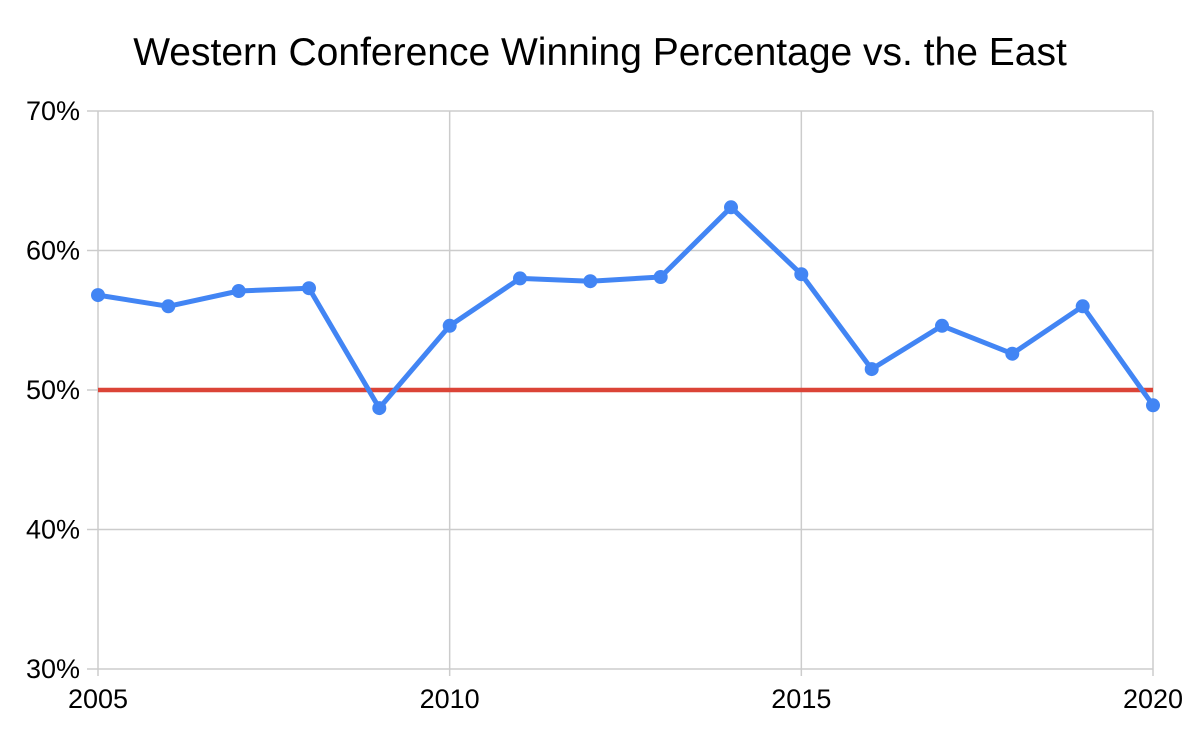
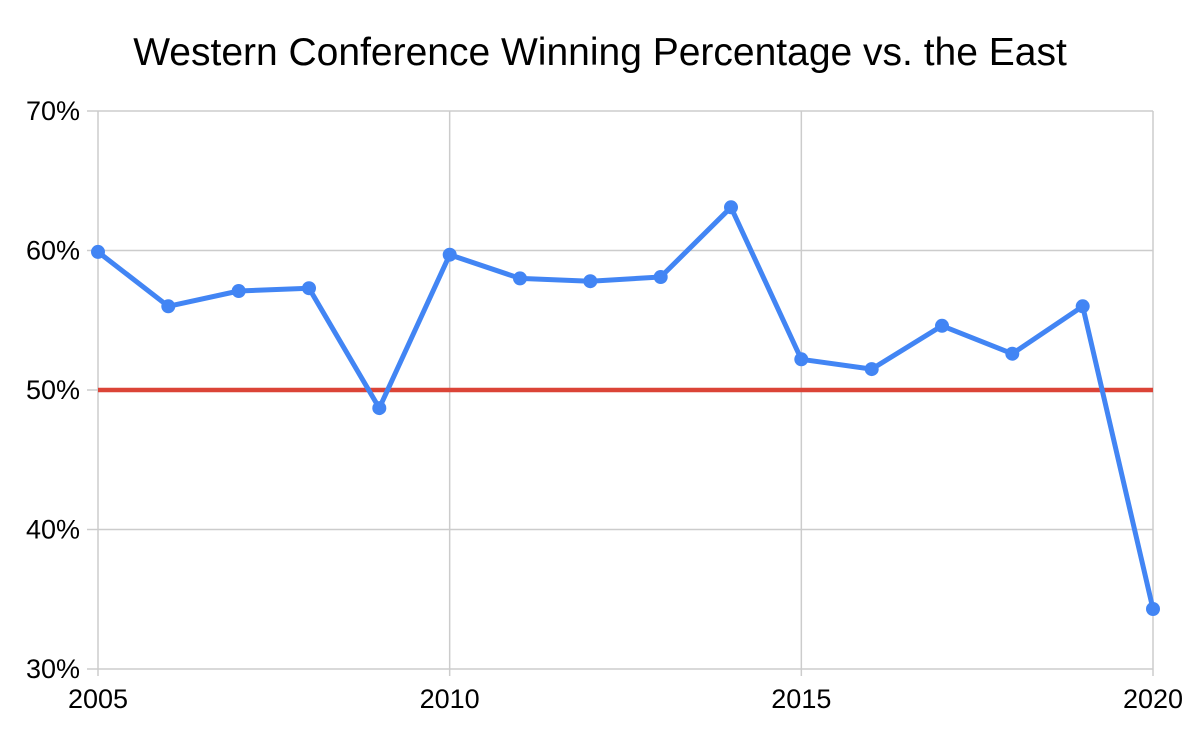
2005: 56.8% -> 59.9%
2010: 54.6% -> 59.7%
2015: 58.3% -> 52.2%
2020: 48.9% -> 34.3%
